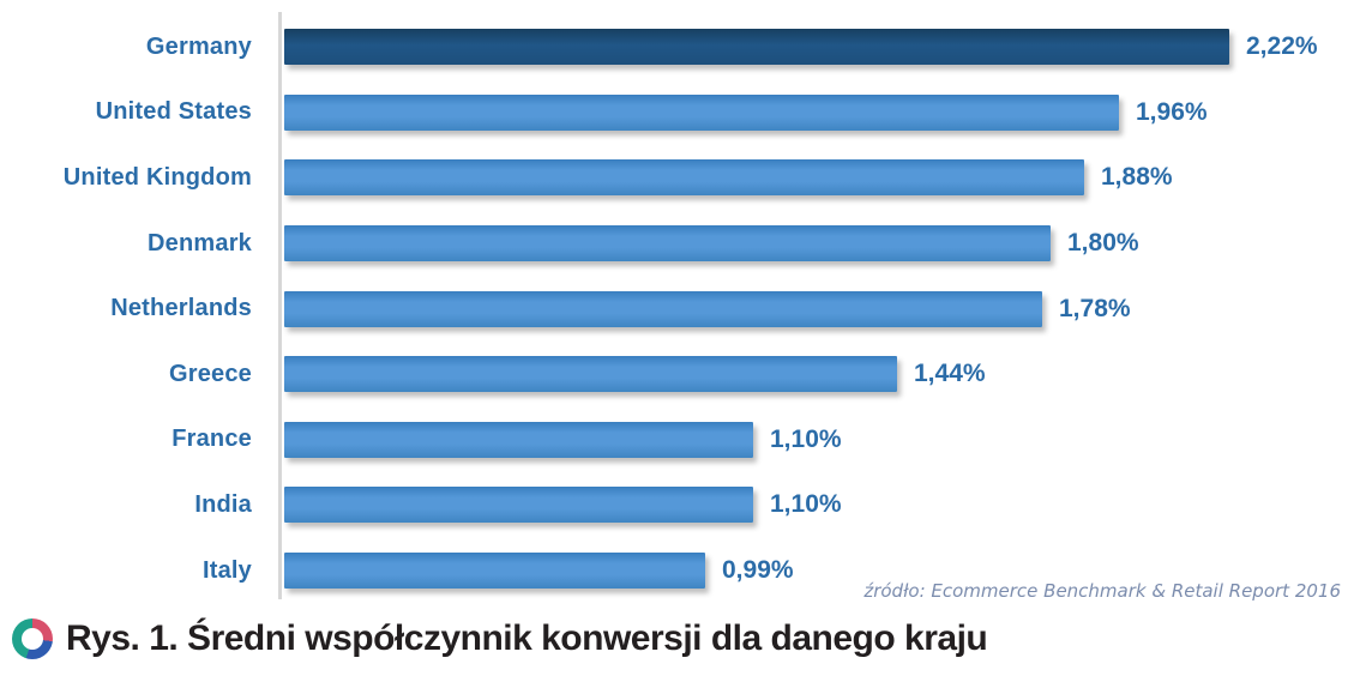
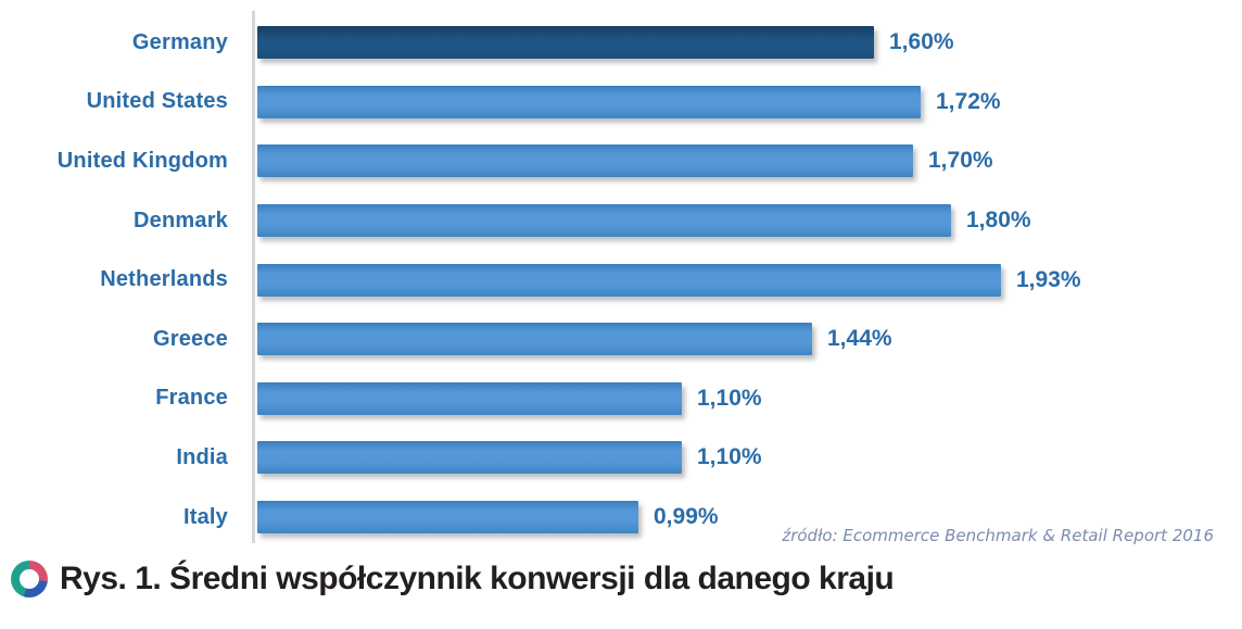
Germany: 2,22% -> 1,60%
United States: 1,96% -> 1,72%
United Kingdom: 1,88% -> 1,70%
Netherlands: 1,78% -> 1,93%
